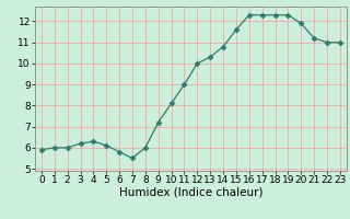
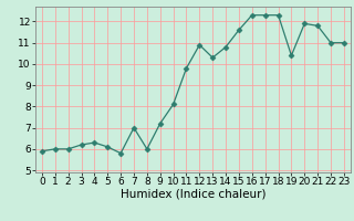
7: 5.5 -> 7.0
11: 9.0 -> 9.8
12: 10.0 -> 10.9
19: 12.3 -> 10.4
21: 11.2 -> 11.8
